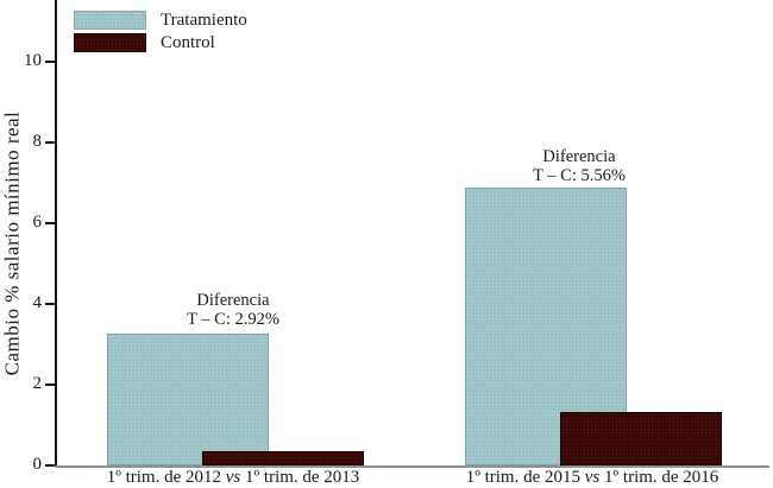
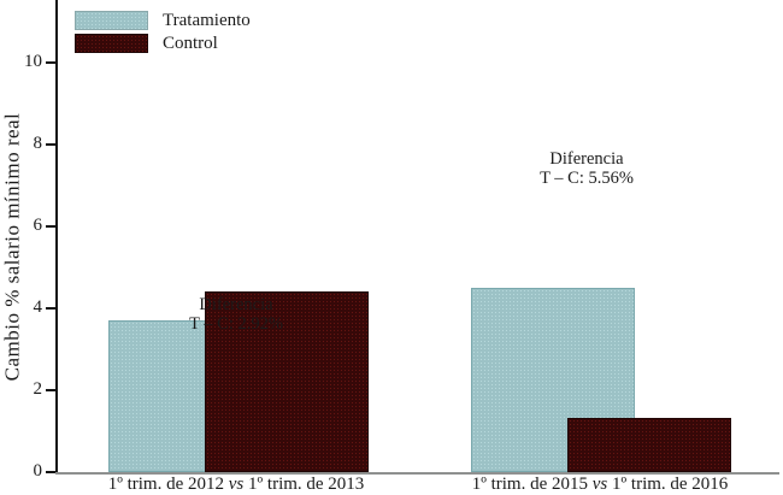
Tratamiento/1º trim. de 2012 vs 1º trim. de 2013: 3.3 -> 3.7
Control/1º trim. de 2012 vs 1º trim. de 2013: 0.3 -> 4.4
Tratamiento/1º trim. de 2015 vs 1º trim. de 2016: 6.9 -> 4.5
